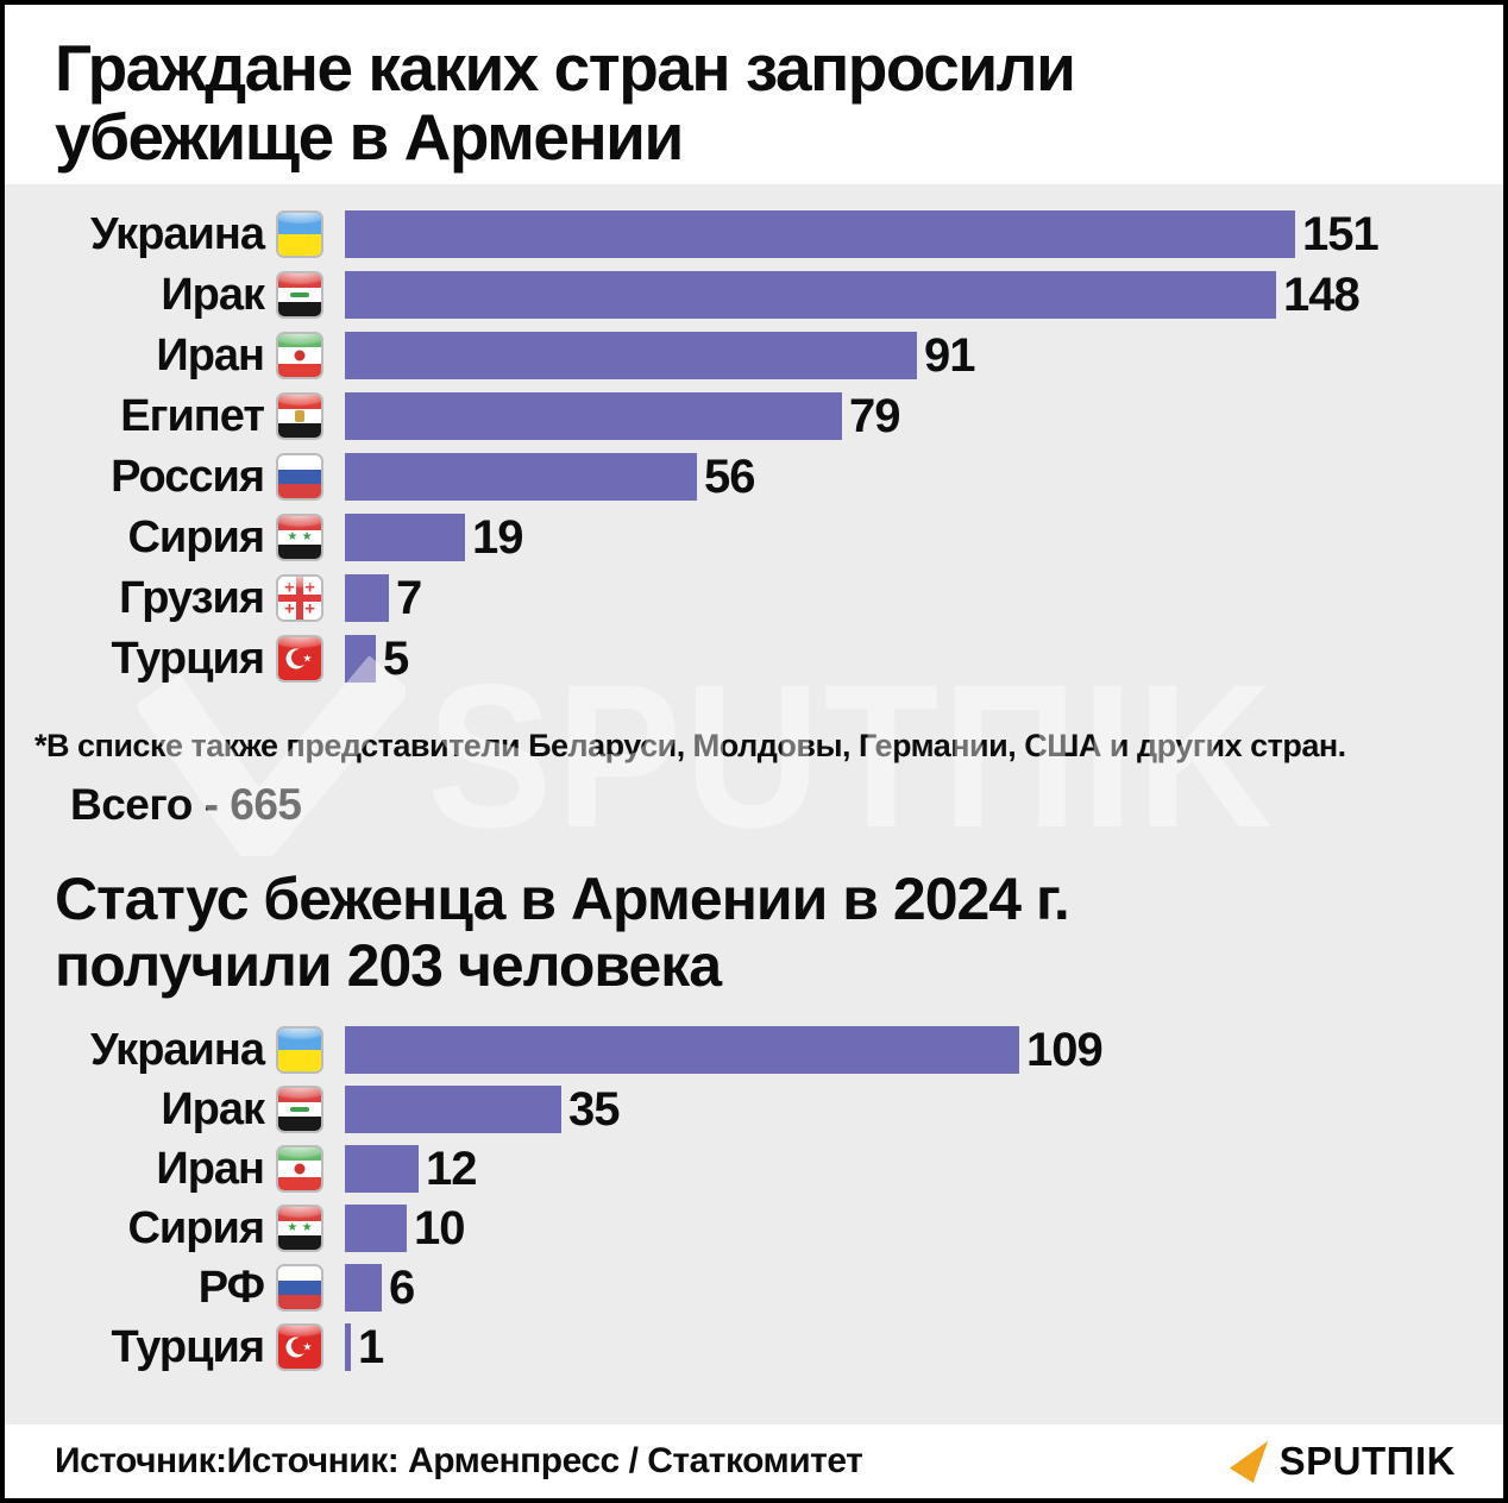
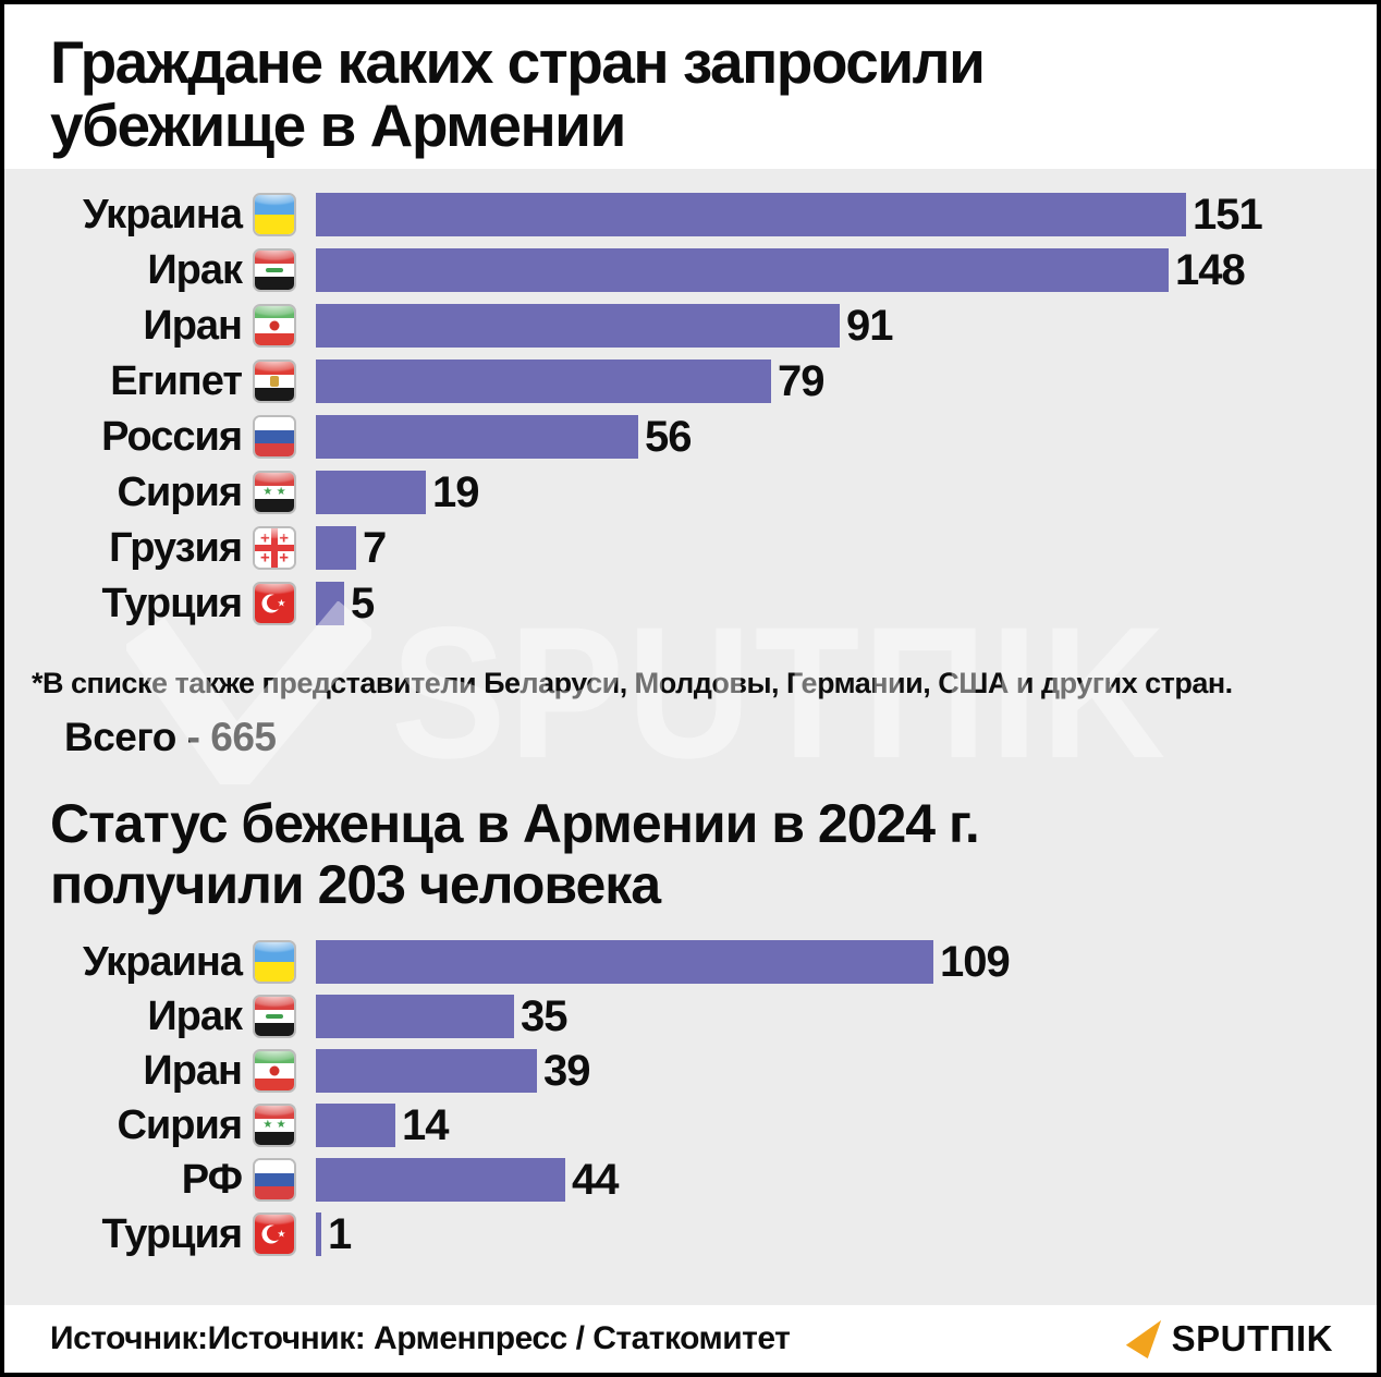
Статус беженца в Армении в 2024 г. получили 203 человека/Иран: 12 -> 39
Статус беженца в Армении в 2024 г. получили 203 человека/Сирия: 10 -> 14
Статус беженца в Армении в 2024 г. получили 203 человека/РФ: 6 -> 44
